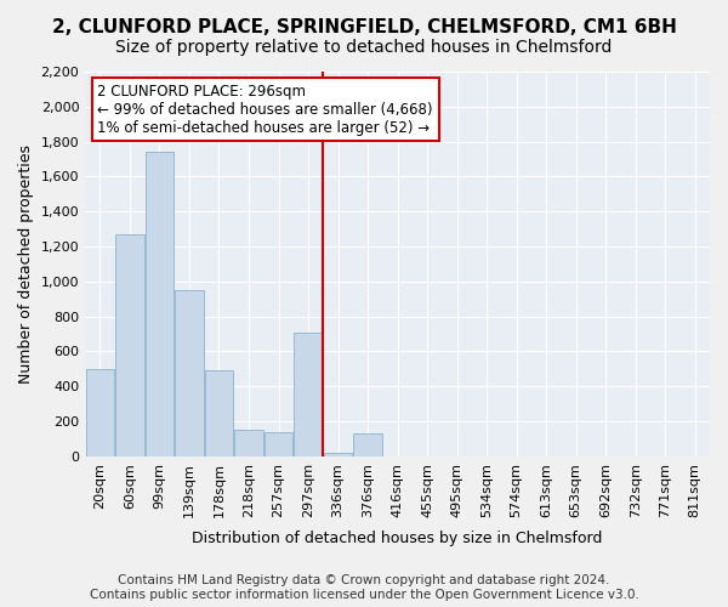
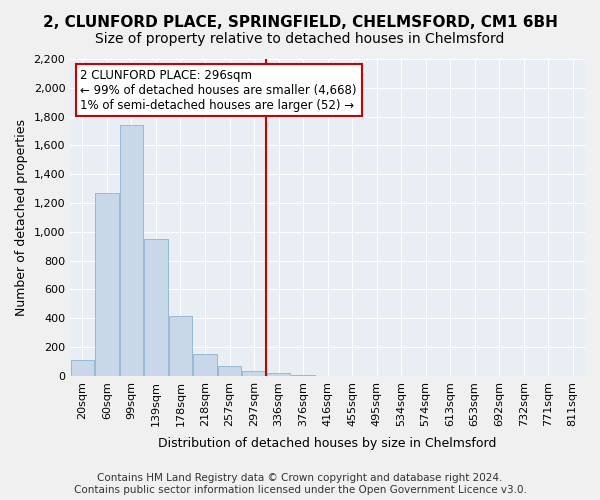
20sqm: 500 -> 110
178sqm: 490 -> 420
257sqm: 140 -> 70
297sqm: 710 -> 40
376sqm: 130 -> 0
